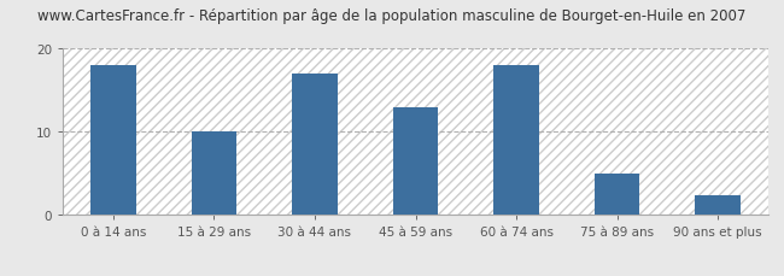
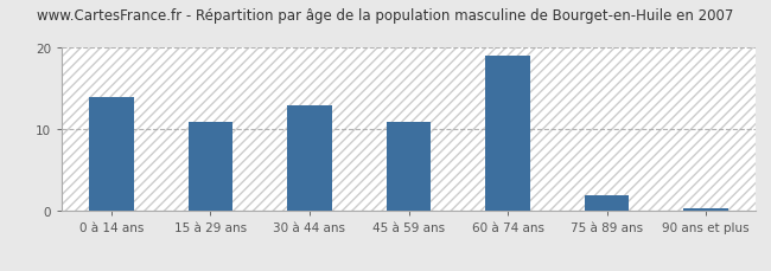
0 à 14 ans: 18.0 -> 14.0
15 à 29 ans: 10.0 -> 11.0
30 à 44 ans: 17.0 -> 13.0
45 à 59 ans: 13.0 -> 11.0
60 à 74 ans: 18.0 -> 19.0
75 à 89 ans: 5.0 -> 2.0
90 ans et plus: 2.4 -> 0.3
